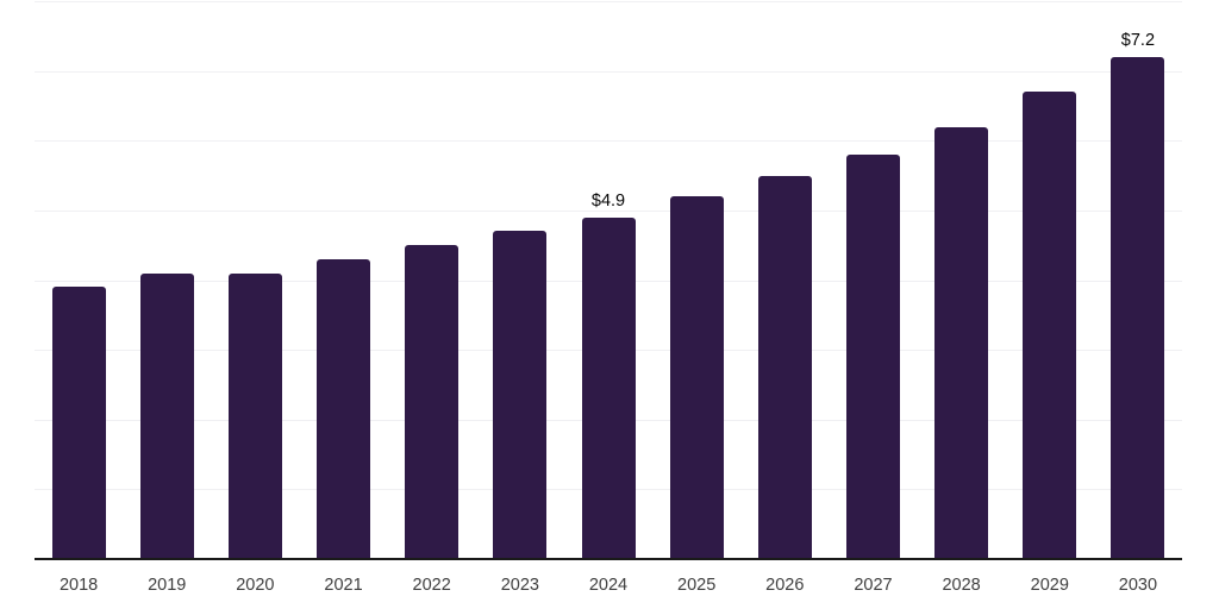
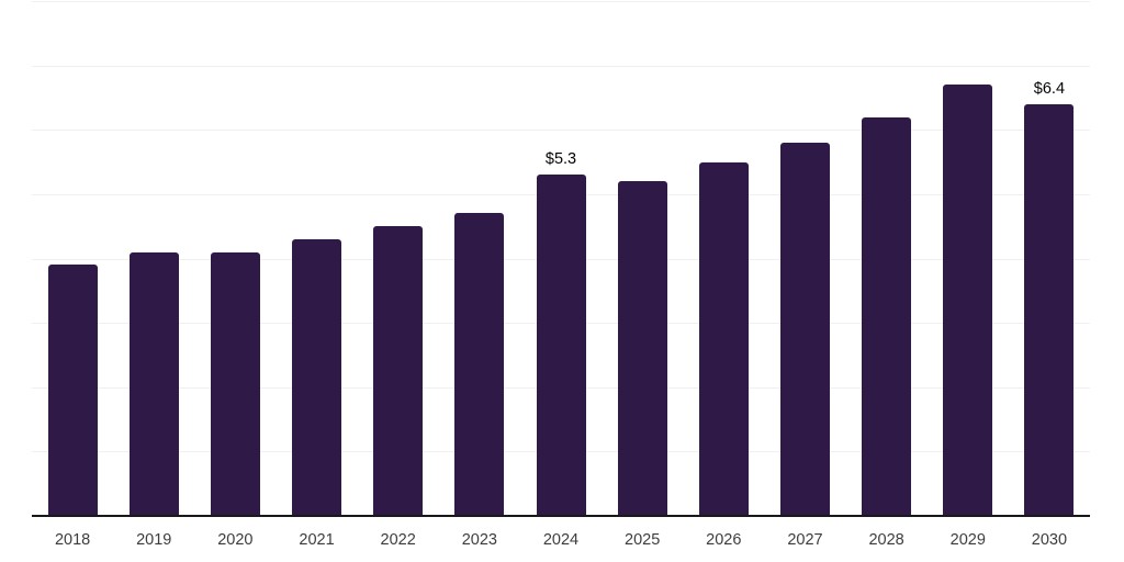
2024: $4.9 -> $5.3
2030: $7.2 -> $6.4
